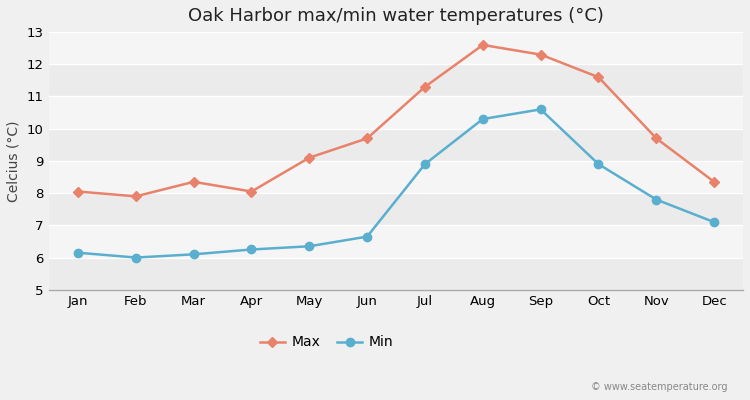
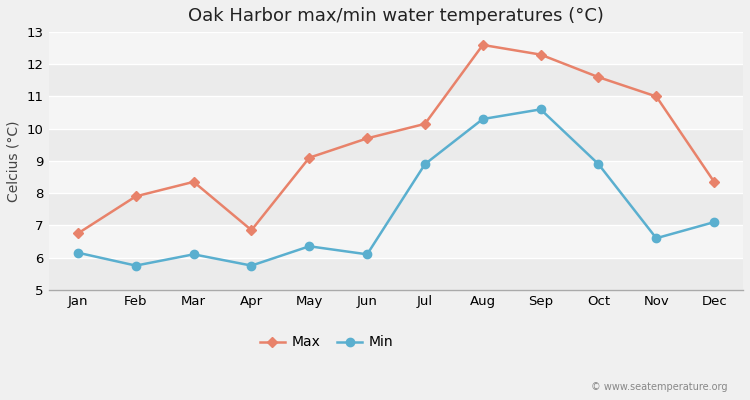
Max/Jan: 8.05 -> 6.75
Min/Feb: 6.00 -> 5.75
Max/Apr: 8.05 -> 6.85
Min/Apr: 6.25 -> 5.75
Min/Jun: 6.65 -> 6.10
Max/Jul: 11.30 -> 10.15
Max/Nov: 9.70 -> 11.00
Min/Nov: 7.80 -> 6.60
